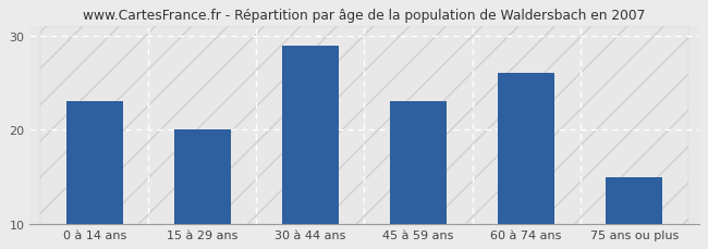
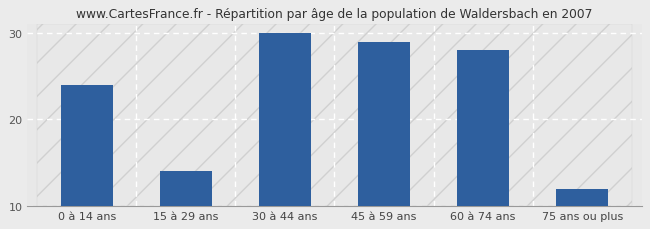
0 à 14 ans: 23 -> 24
15 à 29 ans: 20 -> 14
30 à 44 ans: 29 -> 30
45 à 59 ans: 23 -> 29
60 à 74 ans: 26 -> 28
75 ans ou plus: 15 -> 12
